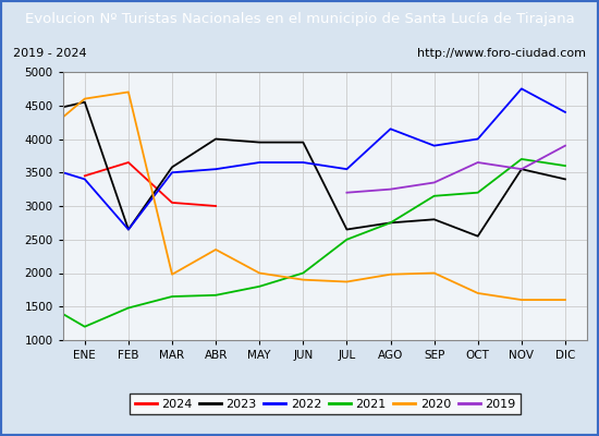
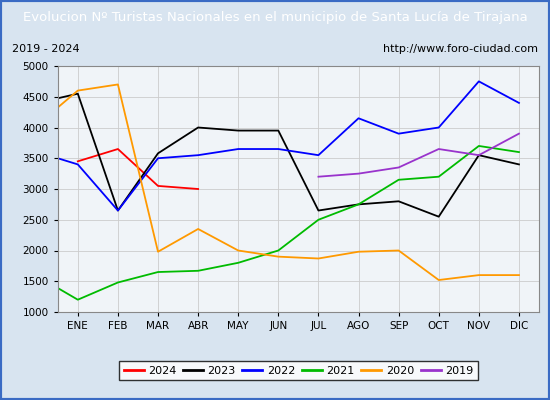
2020/OCT: 1700 -> 1520
